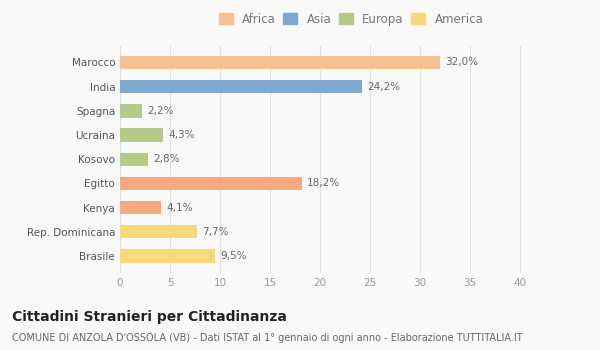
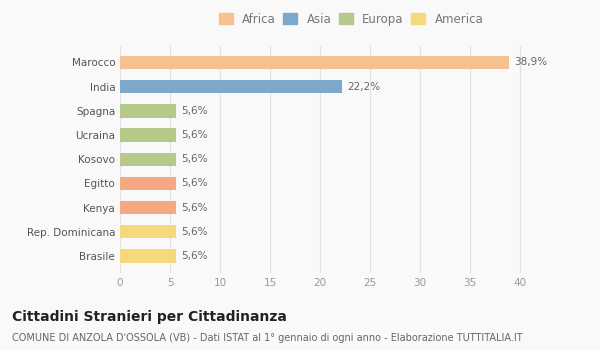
Marocco: 32,0% -> 38,9%
India: 24,2% -> 22,2%
Spagna: 2,2% -> 5,6%
Ucraina: 4,3% -> 5,6%
Kosovo: 2,8% -> 5,6%
Egitto: 18,2% -> 5,6%
Kenya: 4,1% -> 5,6%
Rep. Dominicana: 7,7% -> 5,6%
Brasile: 9,5% -> 5,6%
